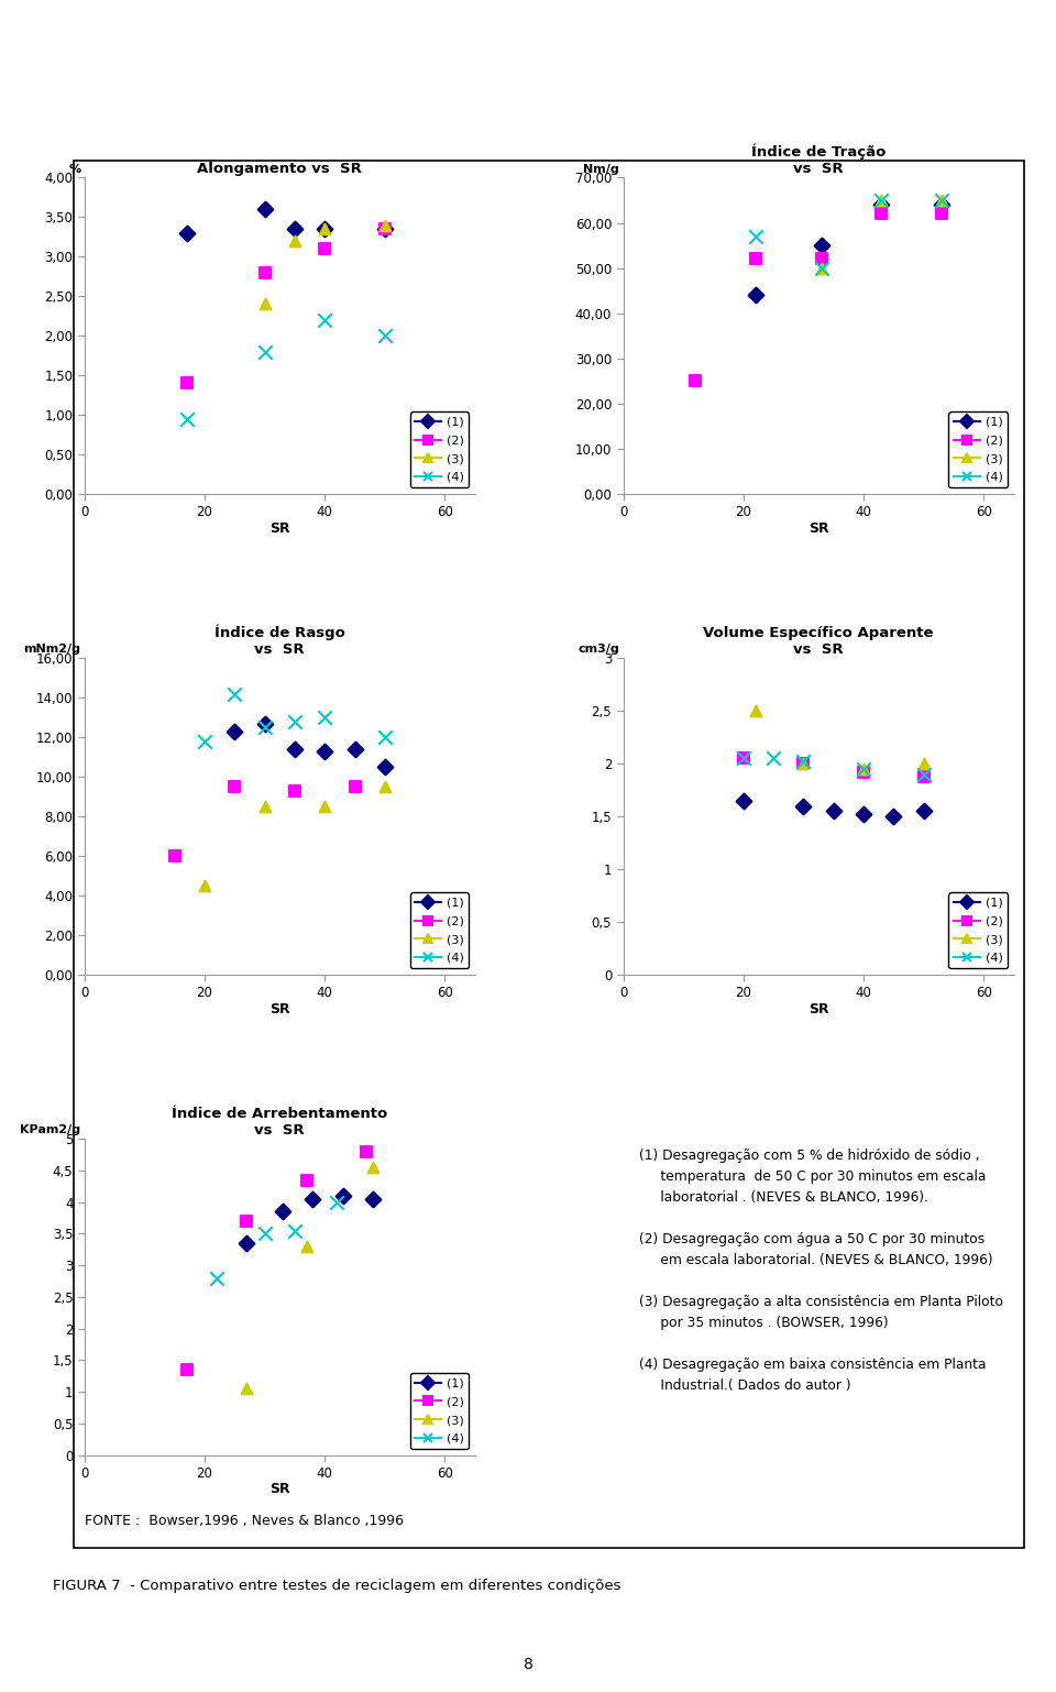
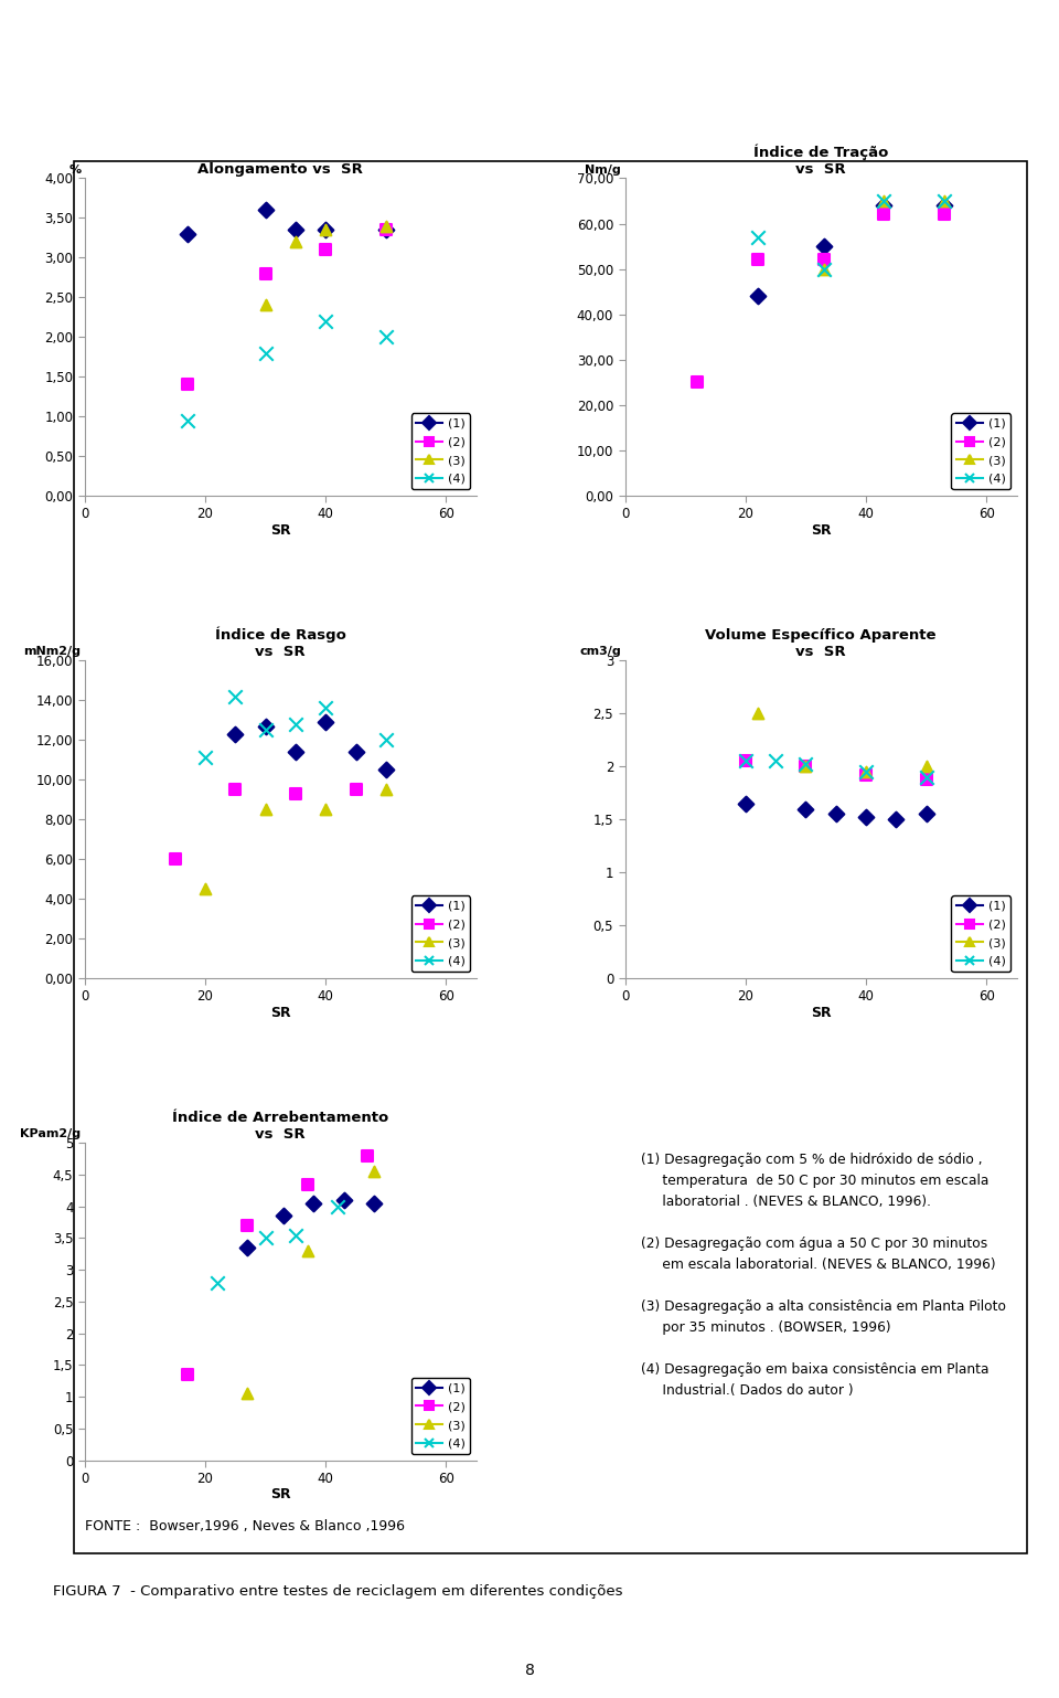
Índice de Rasgo vs SR/(4)/20: 11,8 -> 11,1
Índice de Rasgo vs SR/(1)/40: 11,3 -> 12,9
Índice de Rasgo vs SR/(4)/40: 13,0 -> 13,6
